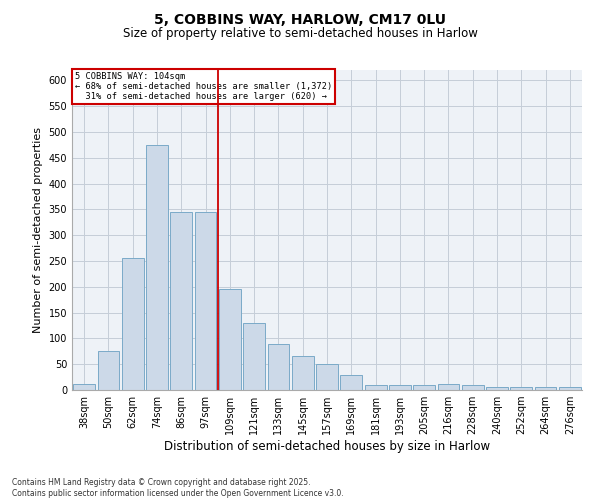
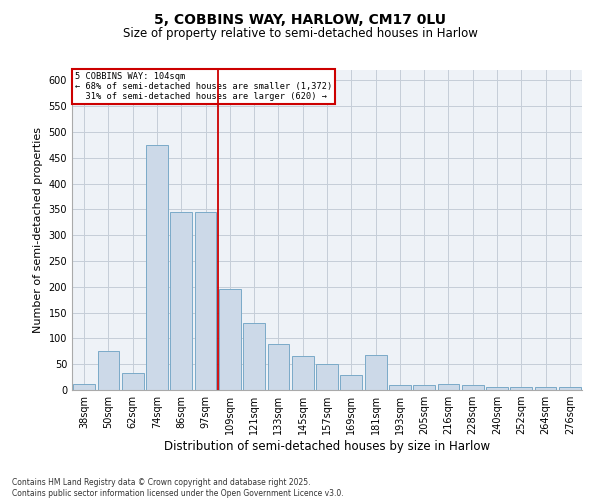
62sqm: 255 -> 32
181sqm: 10 -> 68
